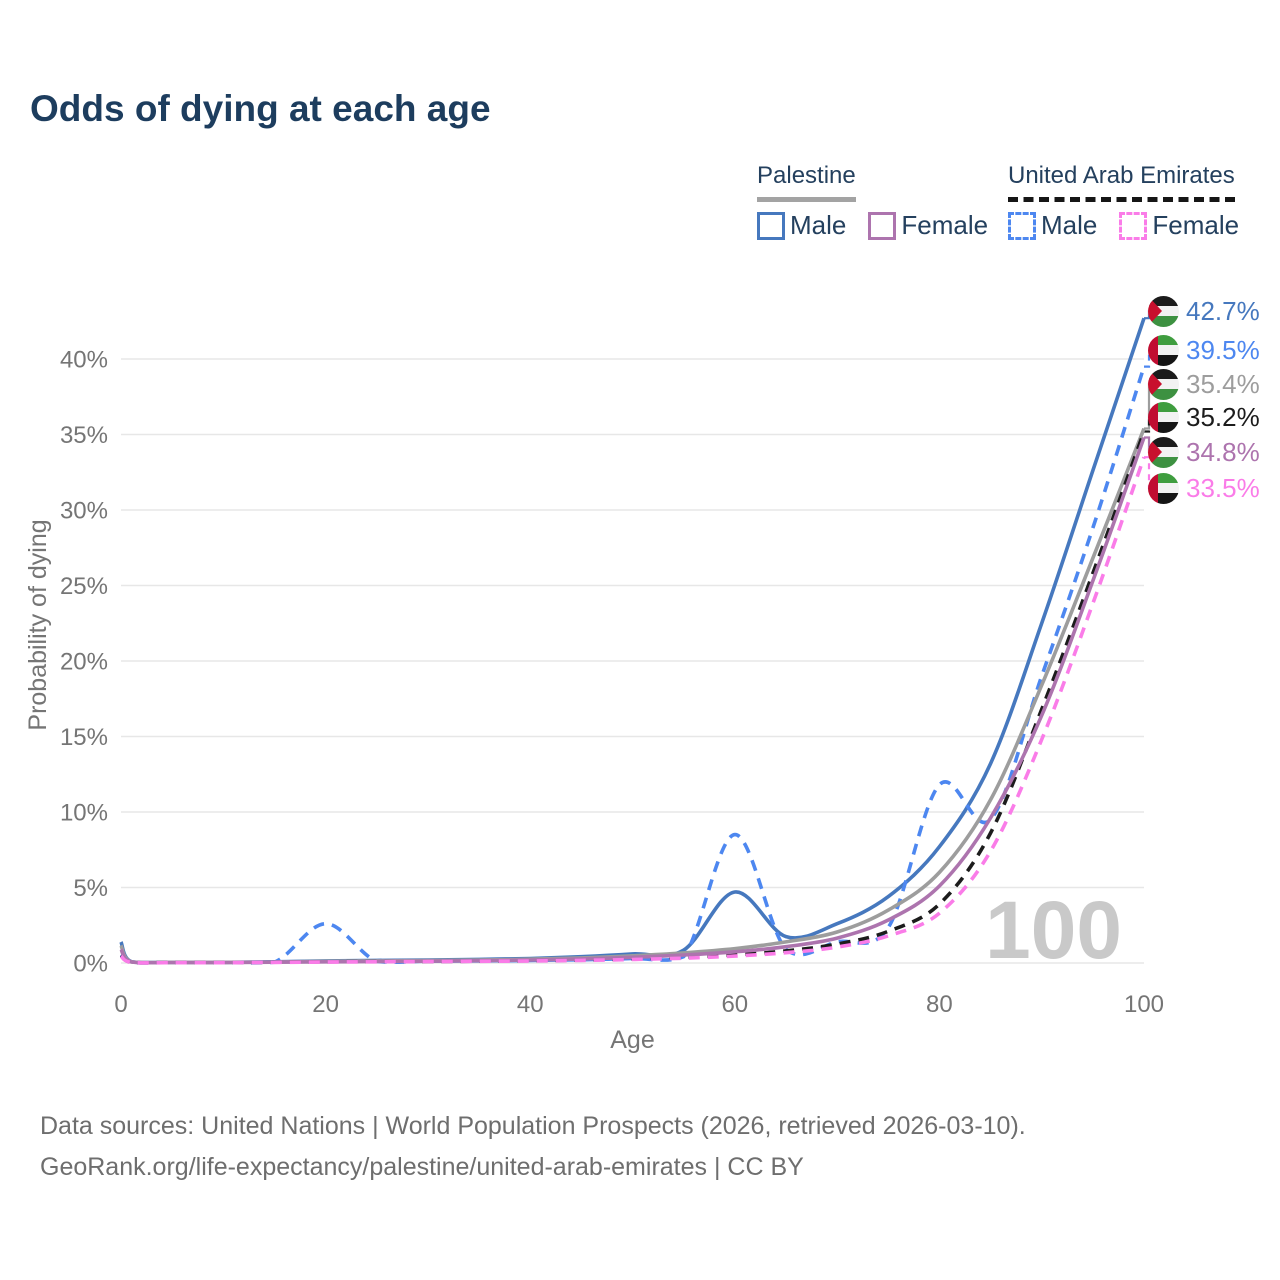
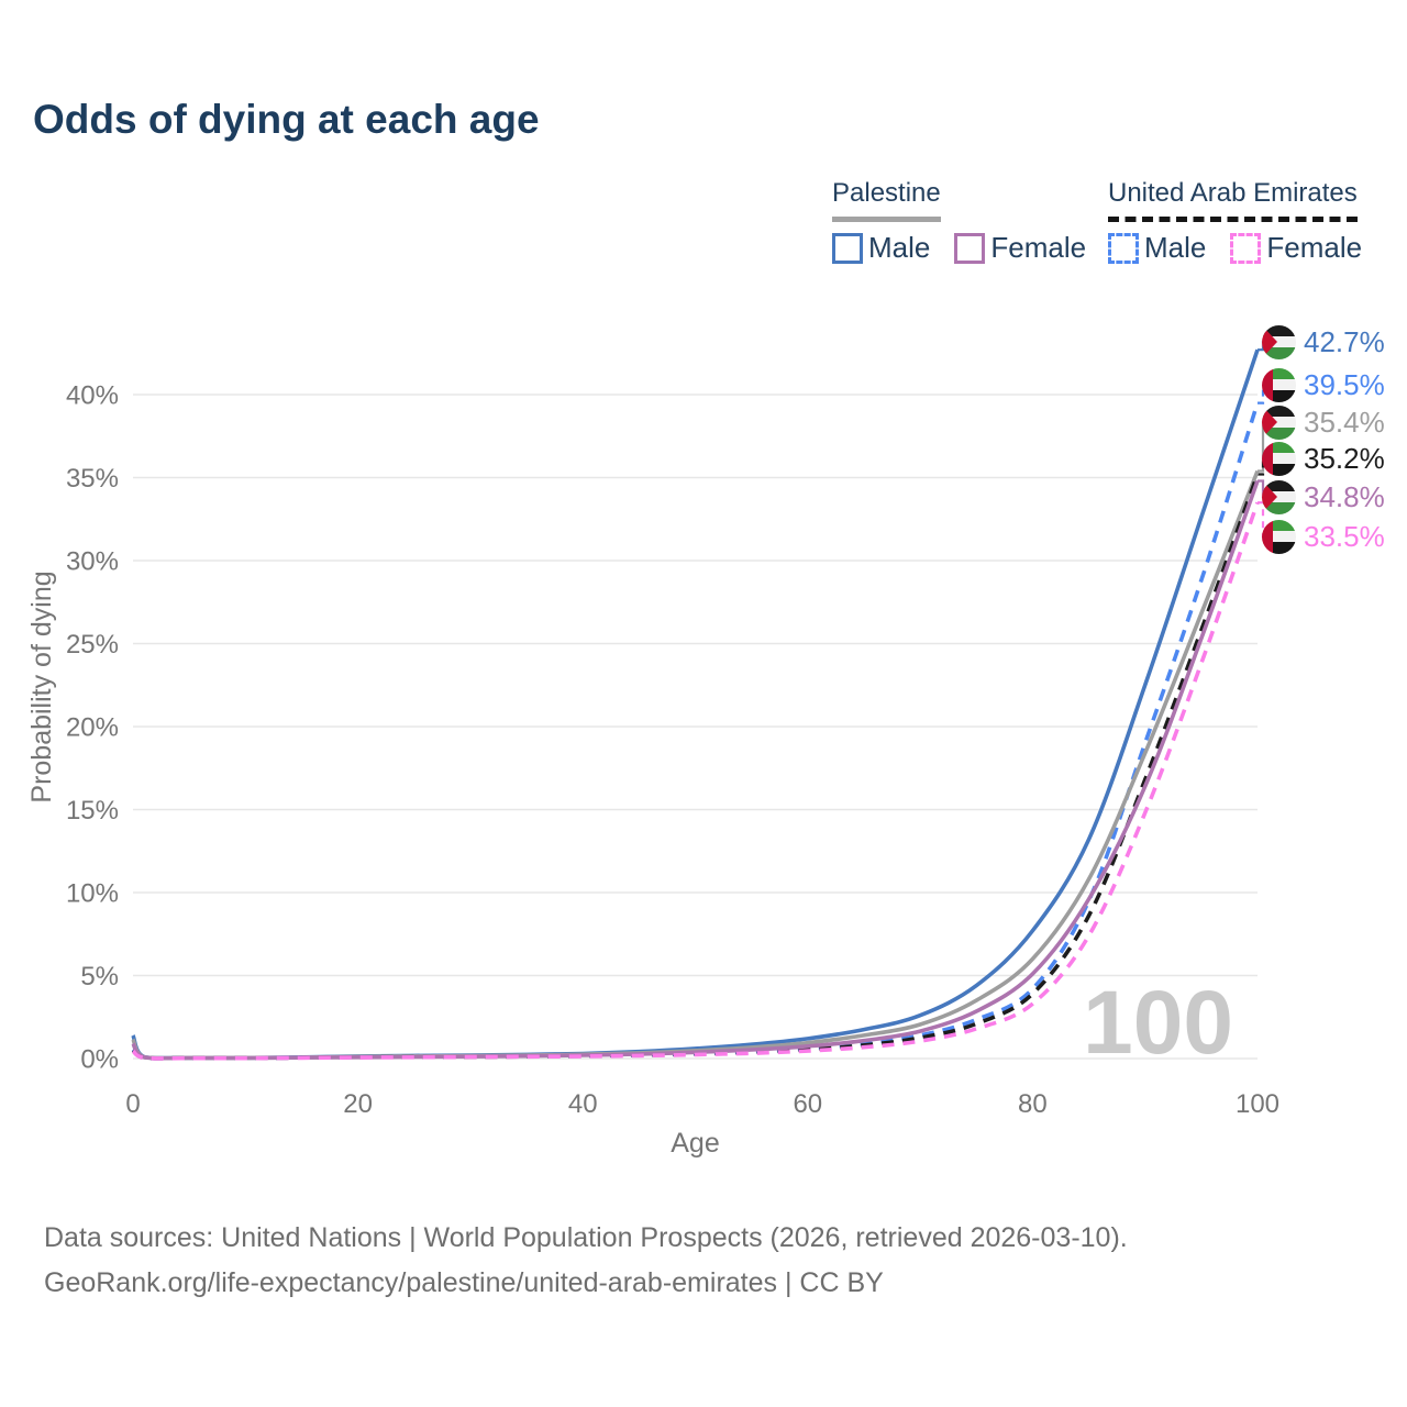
United Arab Emirates Male/20: 2.6% -> 0.1%
Palestine Male/60: 4.7% -> 1.2%
United Arab Emirates Male/60: 8.5% -> 0.6%
United Arab Emirates Male/80: 11.8% -> 4.2%
